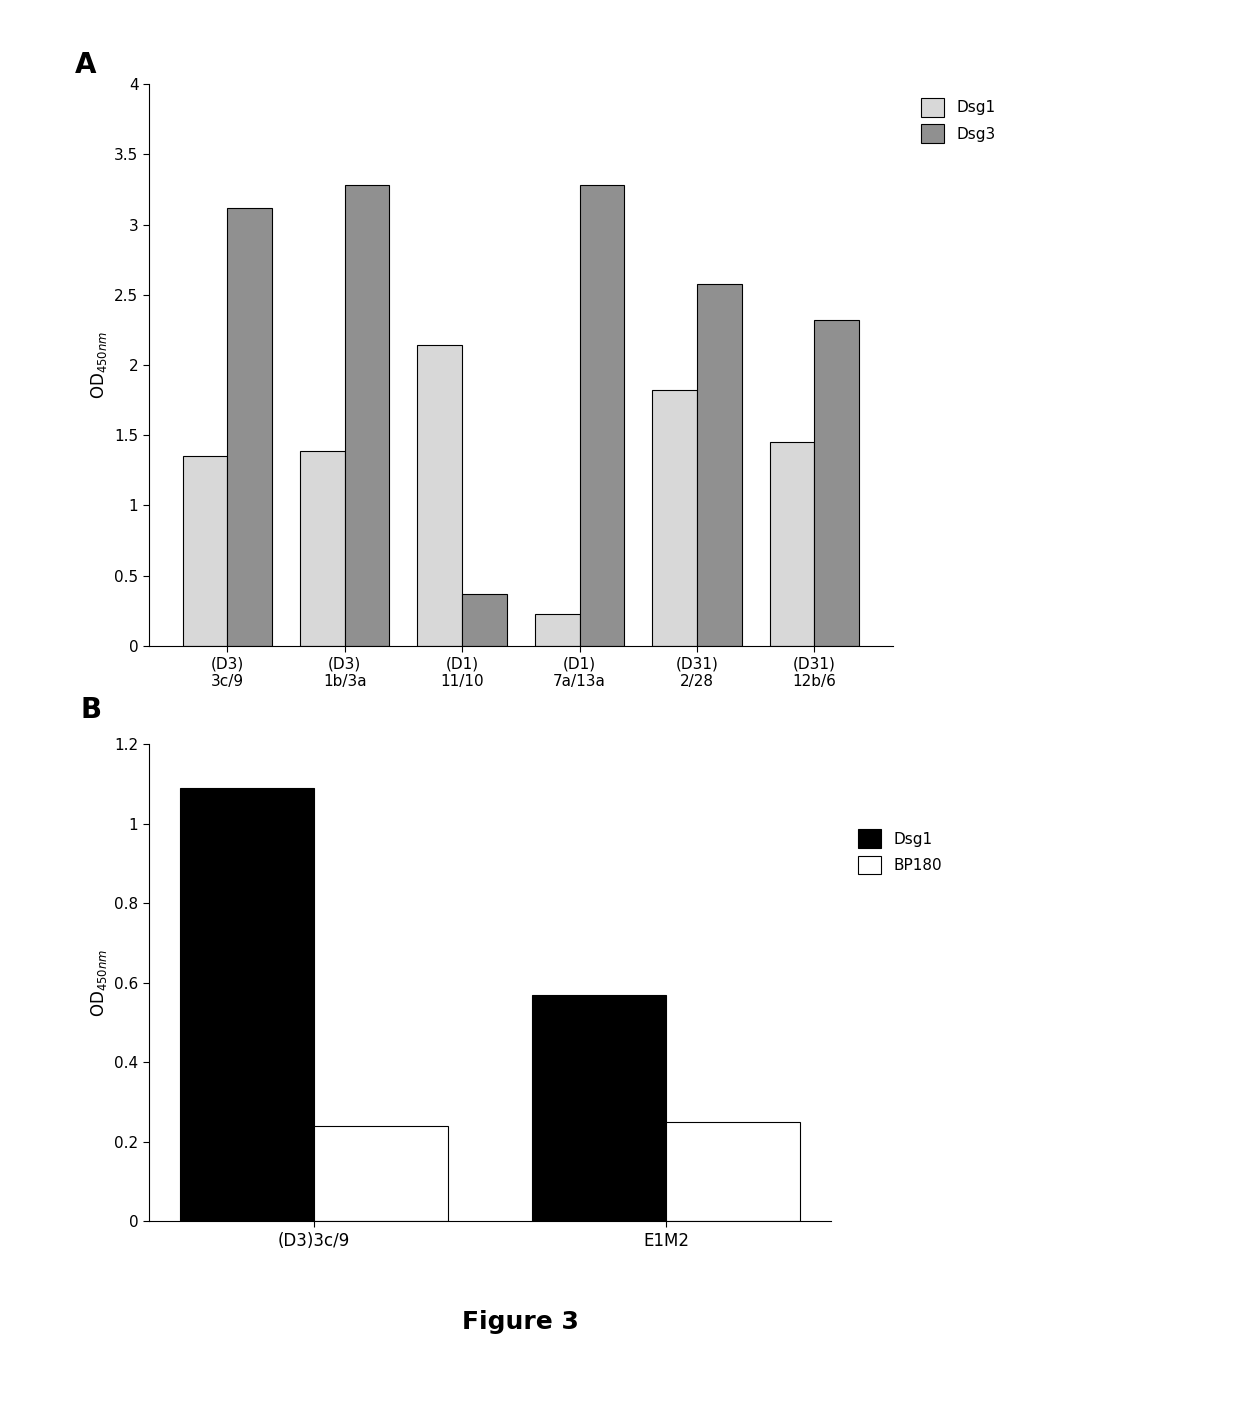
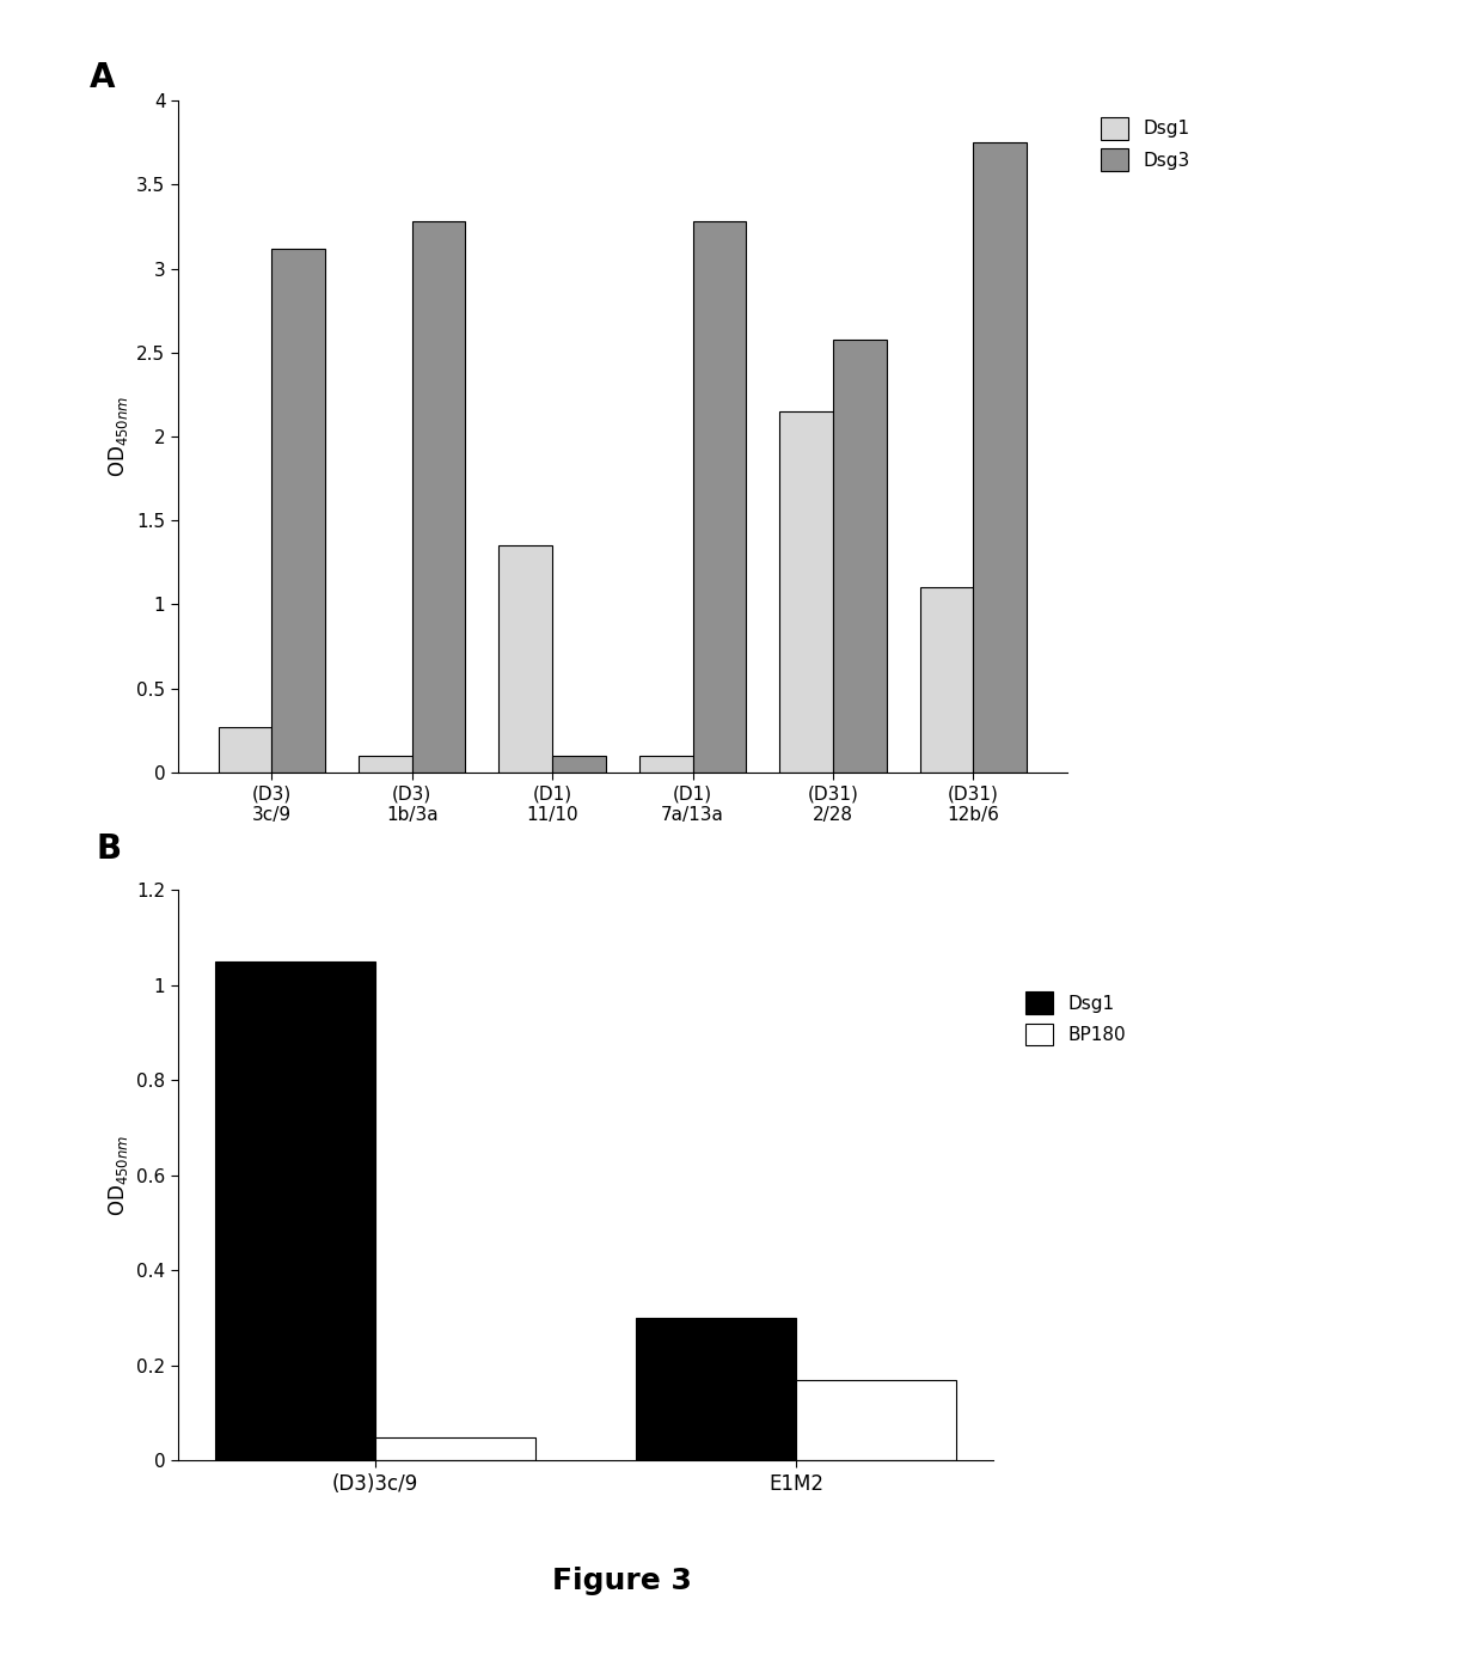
Dsg1/(D3) 3c/9: 1.35 -> 0.27
Dsg1/(D3) 1b/3a: 1.39 -> 0.10
Dsg1/(D1) 11/10: 2.14 -> 1.35
Dsg3/(D1) 11/10: 0.37 -> 0.10
Dsg1/(D1) 7a/13a: 0.23 -> 0.10
Dsg1/(D31) 2/28: 1.82 -> 2.15
Dsg1/(D31) 12b/6: 1.45 -> 1.10
Dsg3/(D31) 12b/6: 2.32 -> 3.75
Dsg1/(D3)3c/9: 1.09 -> 1.05
BP180/(D3)3c/9: 0.24 -> 0.05
Dsg1/E1M2: 0.57 -> 0.30
BP180/E1M2: 0.25 -> 0.17
